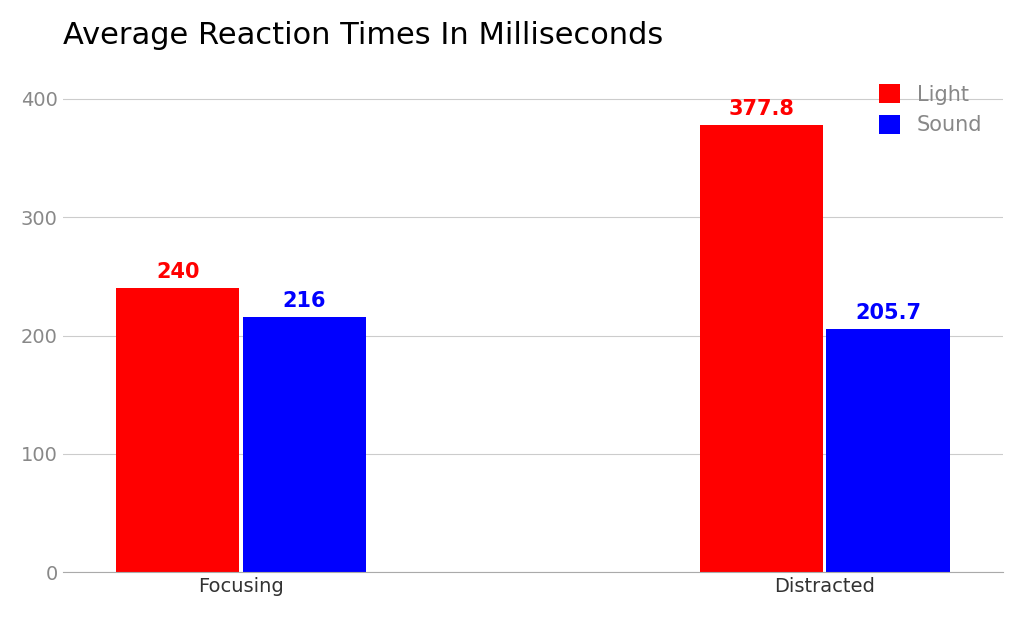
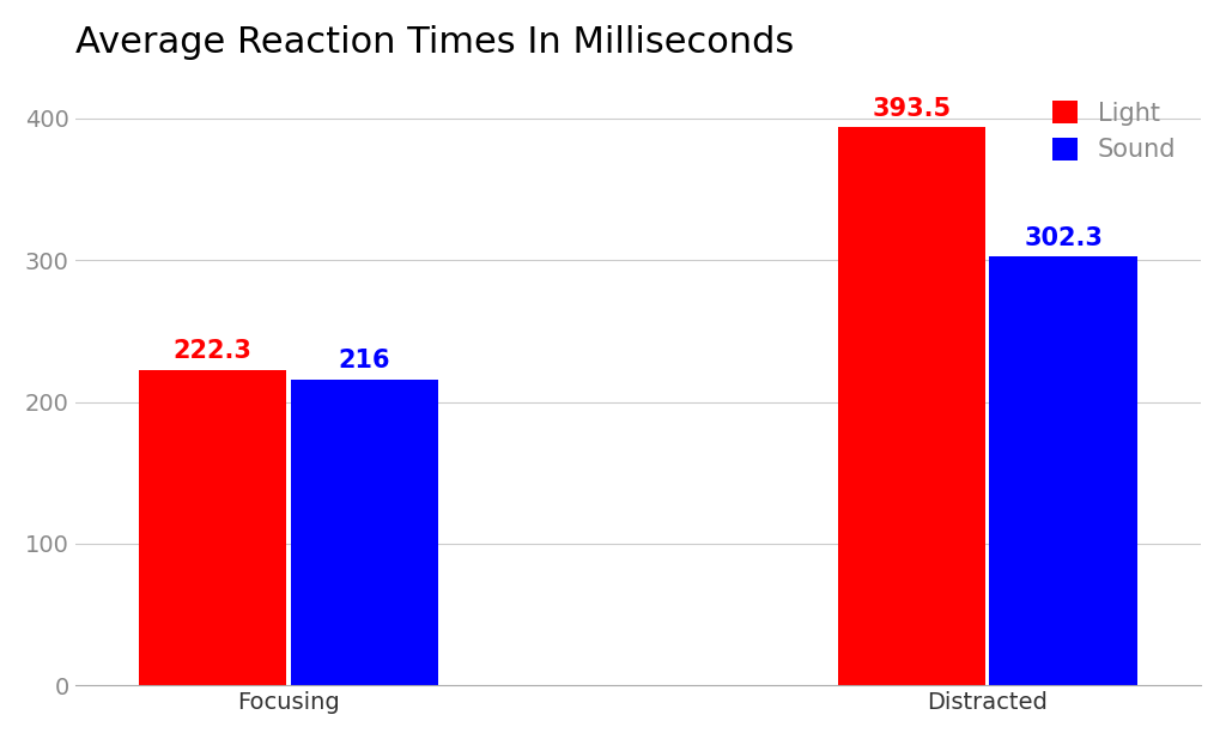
Light/Focusing: 240 -> 222.3
Light/Distracted: 377.8 -> 393.5
Sound/Distracted: 205.7 -> 302.3
